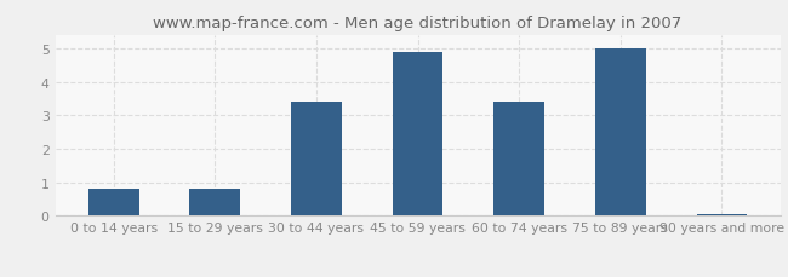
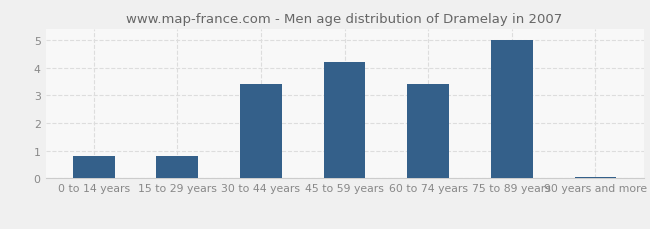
45 to 59 years: 4.90 -> 4.20
